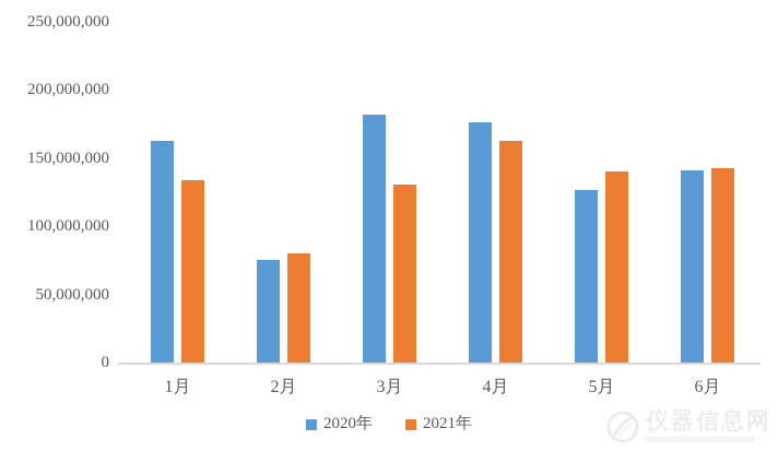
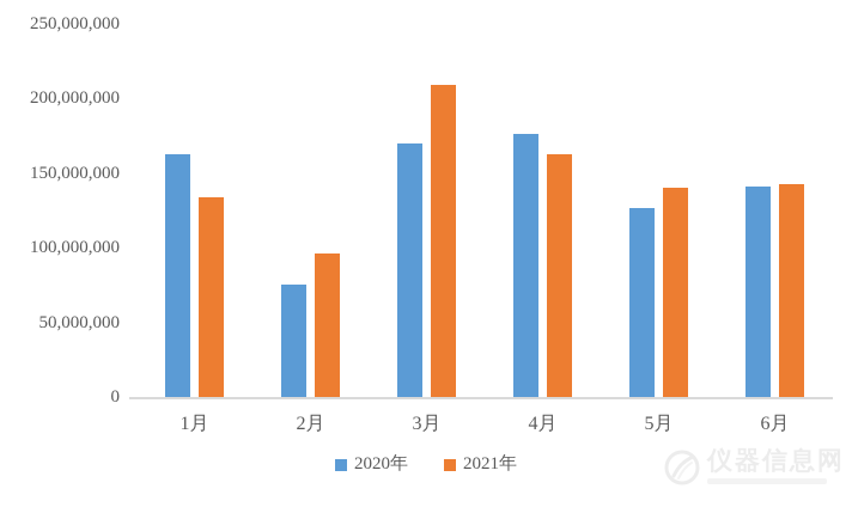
2021年/2月: 80000000 -> 96000000
2020年/3月: 182000000 -> 170000000
2021年/3月: 131000000 -> 209000000
